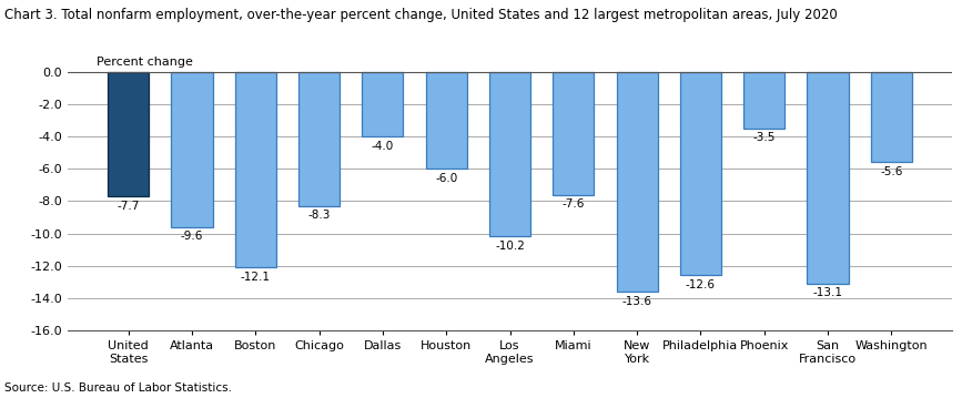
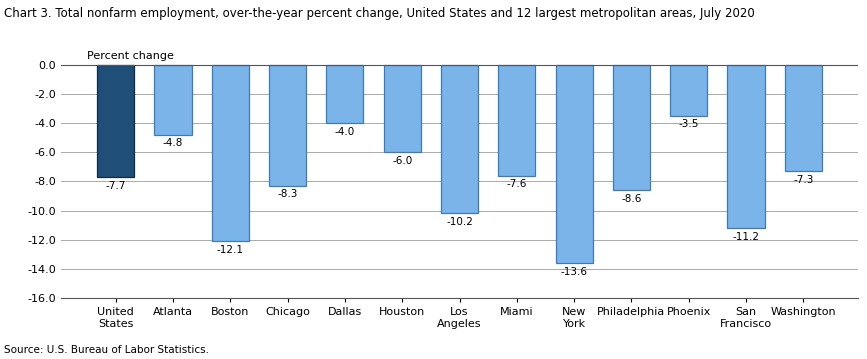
Atlanta: -9.6 -> -4.8
Philadelphia: -12.6 -> -8.6
San Francisco: -13.1 -> -11.2
Washington: -5.6 -> -7.3
